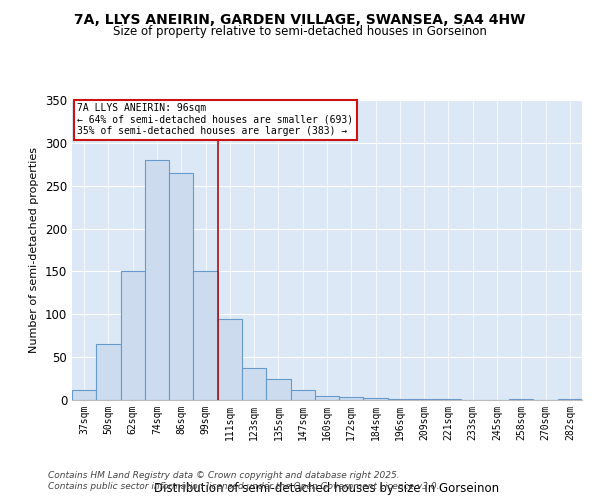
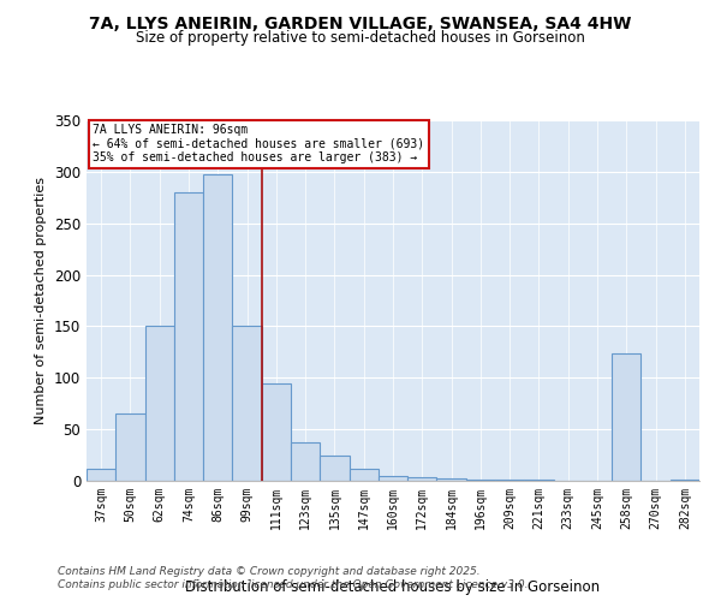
86sqm: 265 -> 298
258sqm: 1 -> 124
